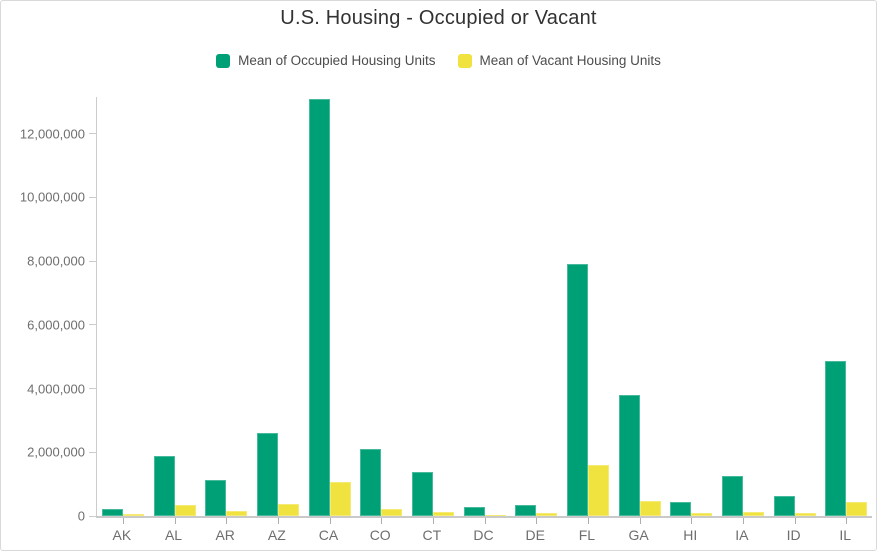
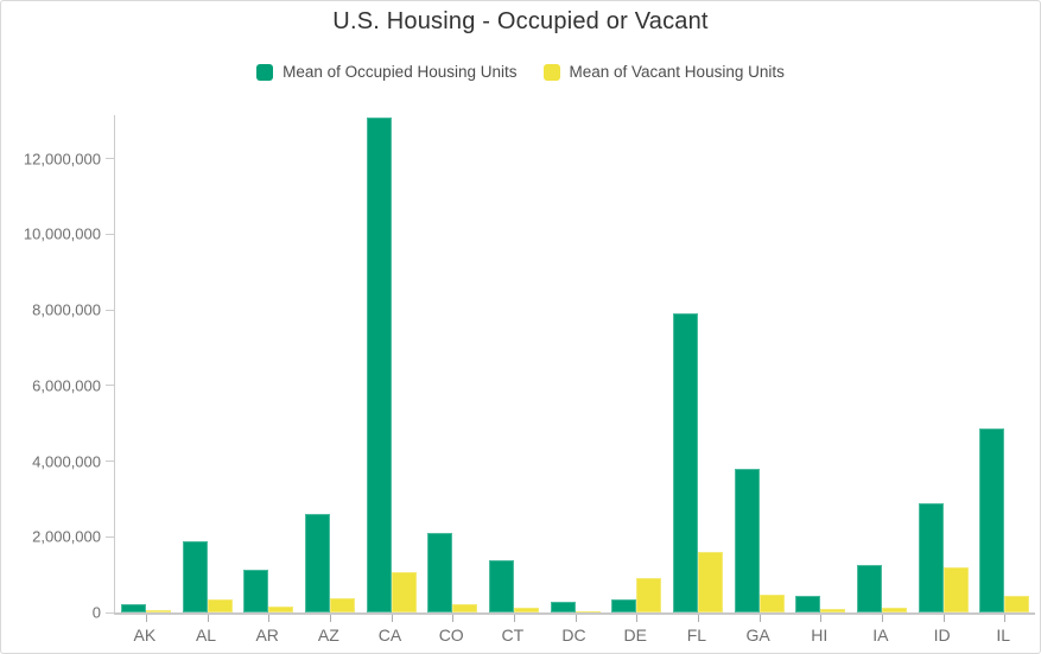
Mean of Vacant Housing Units/DE: 100000 -> 900000
Mean of Occupied Housing Units/ID: 600000 -> 2900000
Mean of Vacant Housing Units/ID: 100000 -> 1200000
